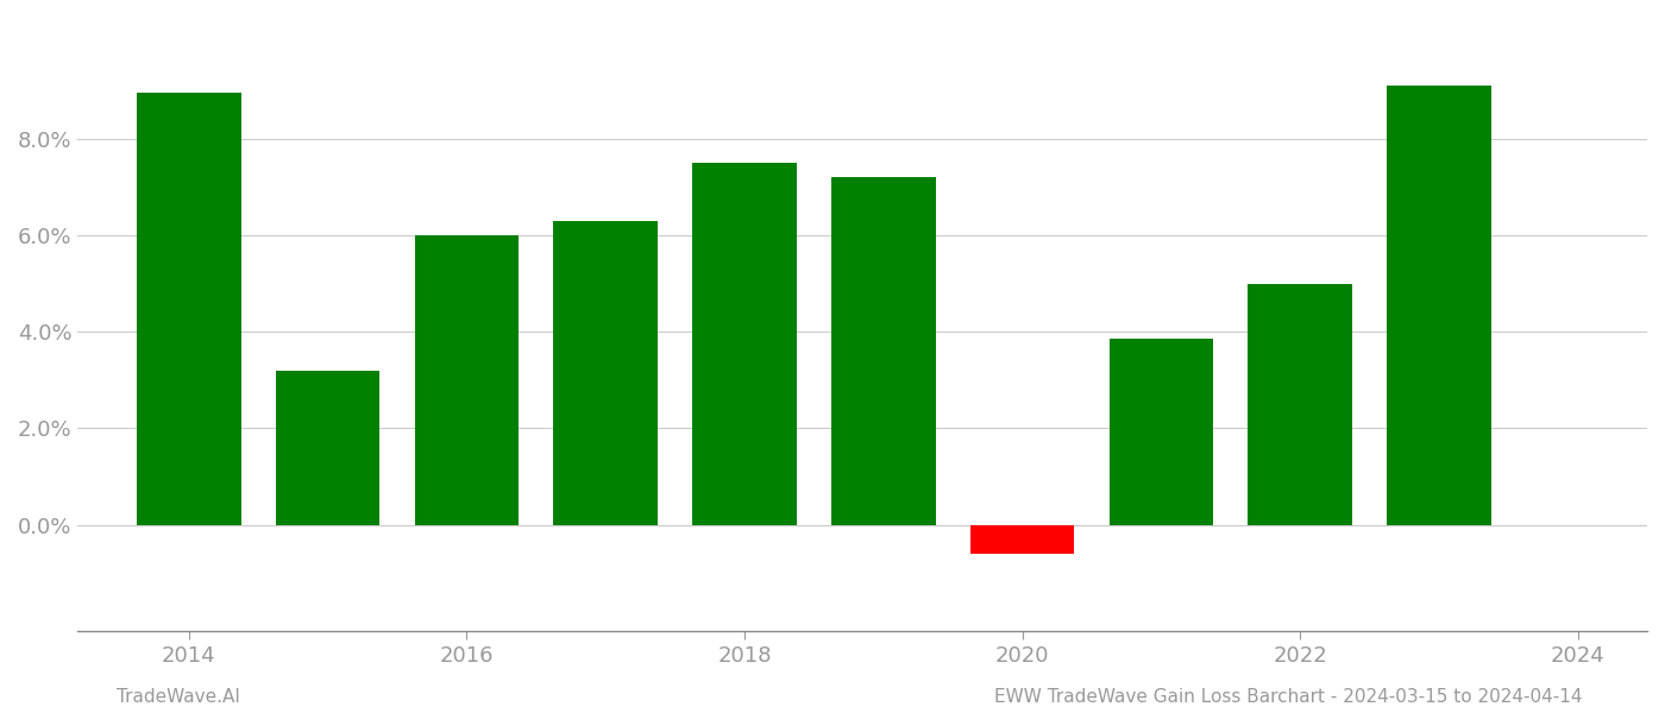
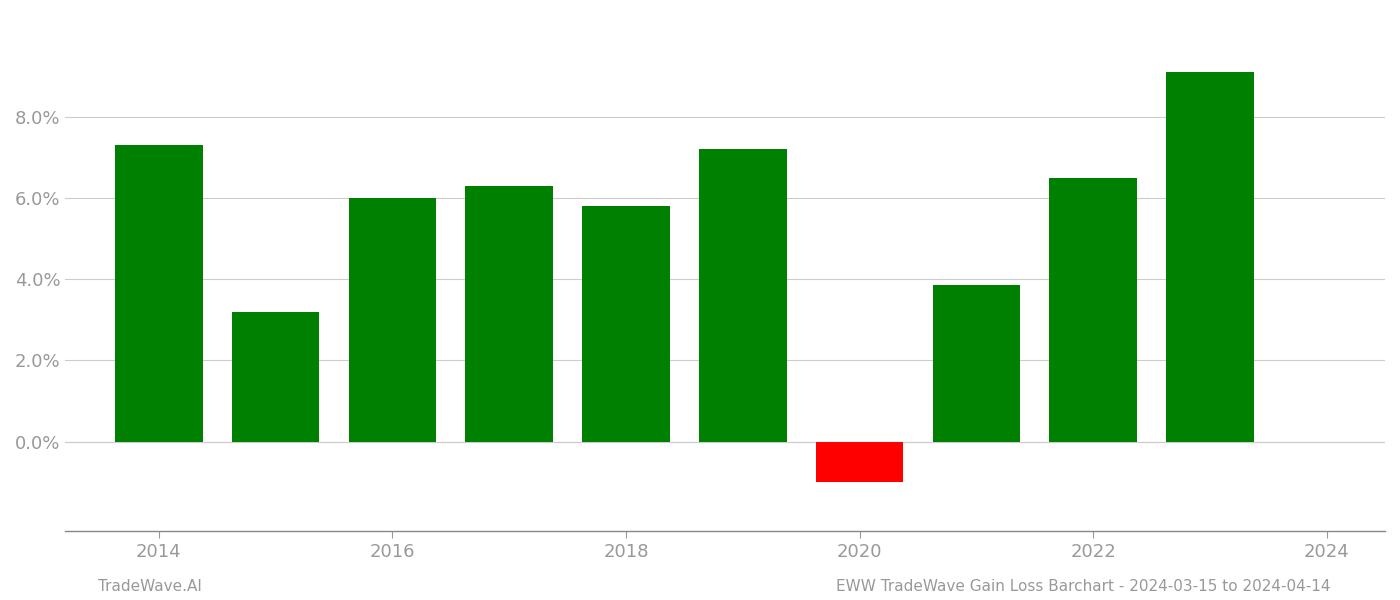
2014: 8.95% -> 7.30%
2018: 7.50% -> 5.80%
2020: -0.60% -> -1.00%
2022: 5.00% -> 6.50%
